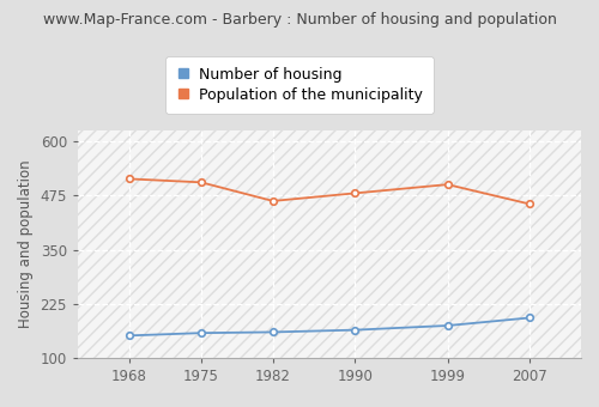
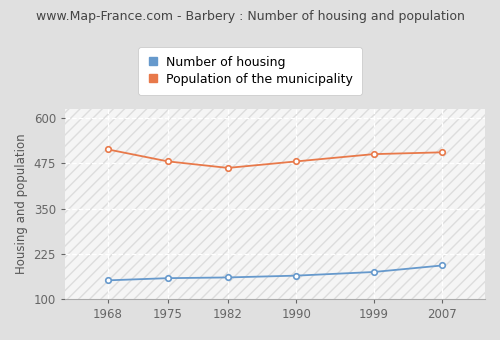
Population of the municipality/1975: 505 -> 480
Population of the municipality/2007: 455 -> 505
